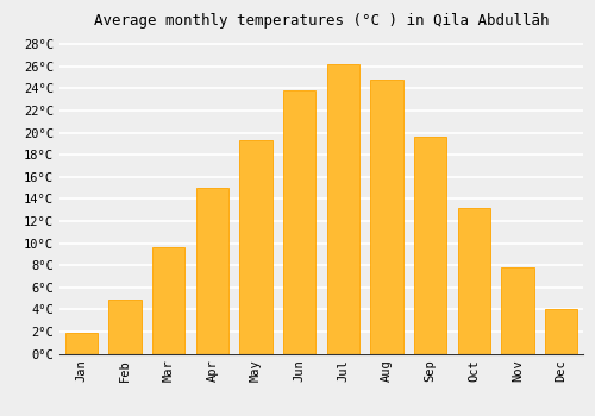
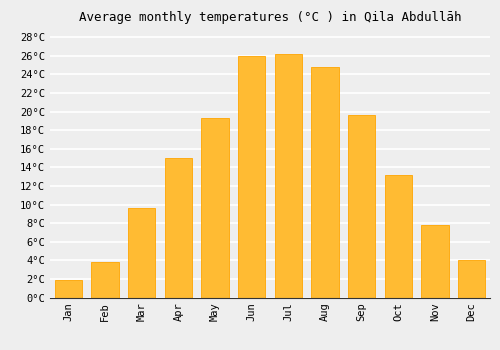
Feb: 4.9°C -> 3.8°C
Jun: 23.8°C -> 26.0°C
